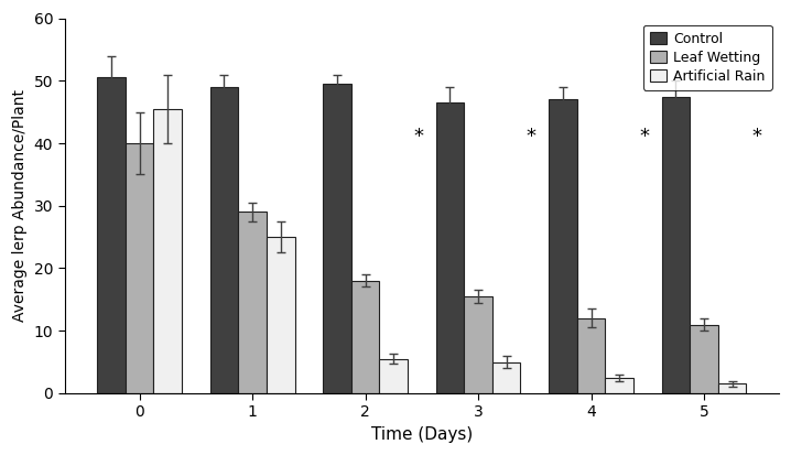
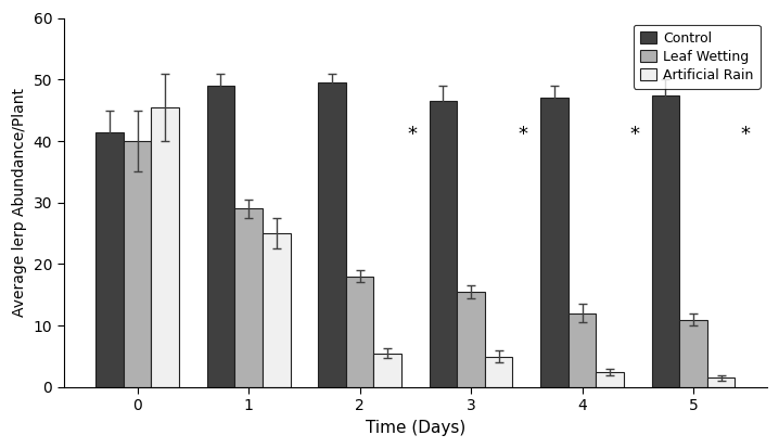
Control/0: 50.5 -> 41.4
